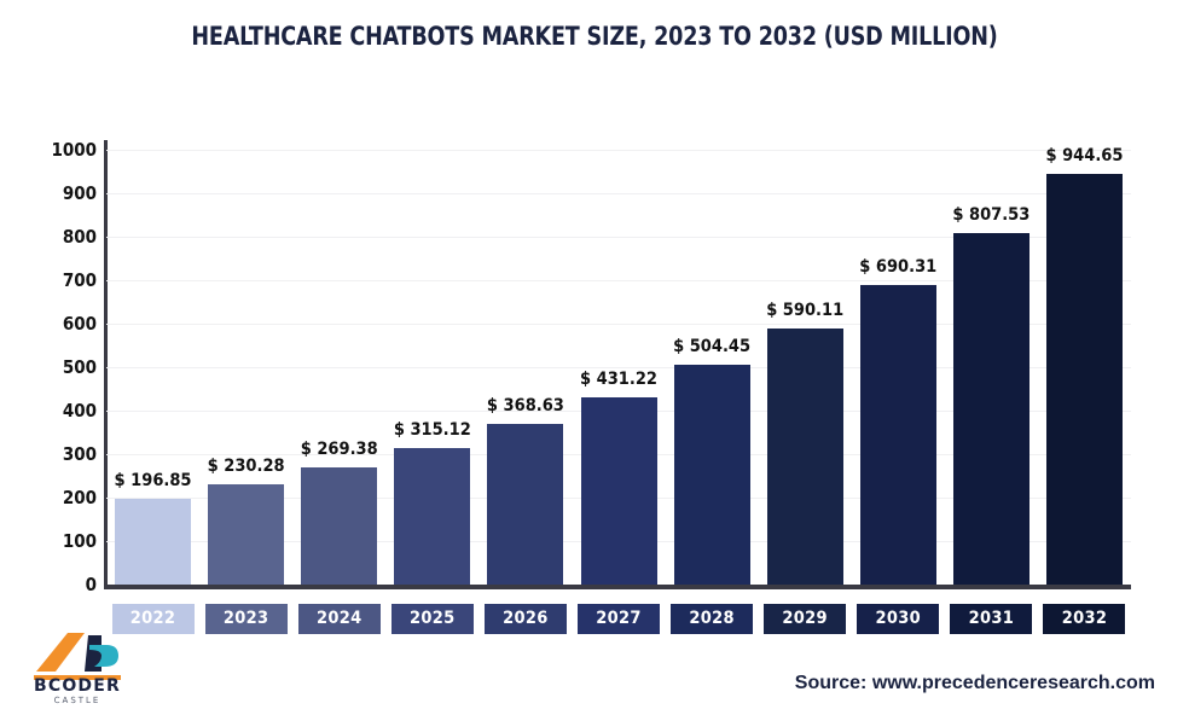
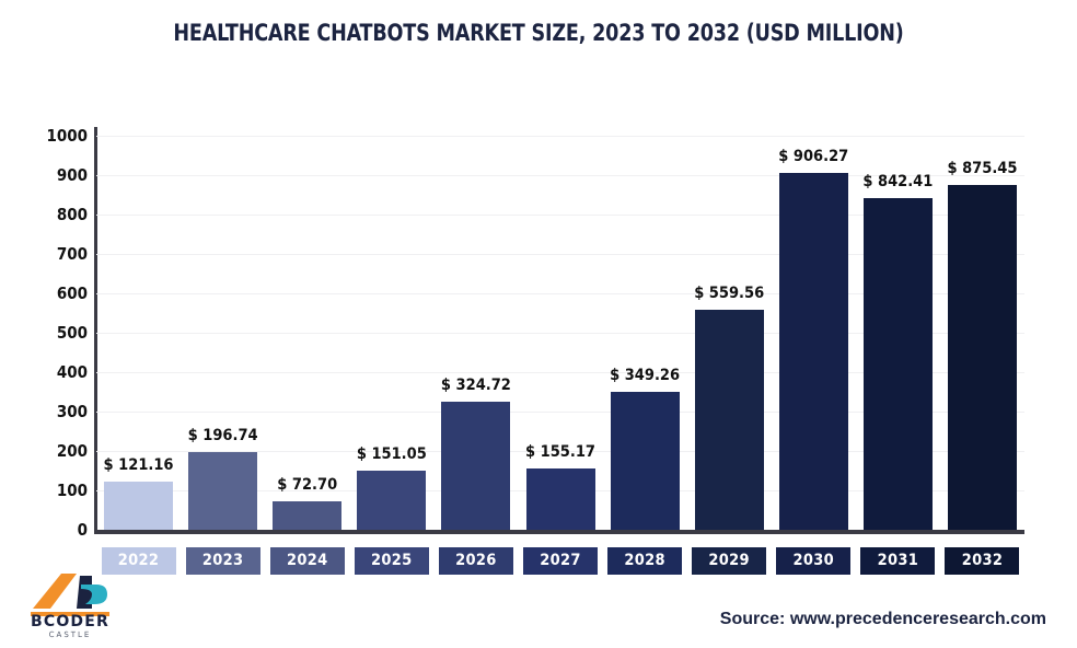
2022: 196.85 -> 121.16
2023: 230.28 -> 196.74
2024: 269.38 -> 72.70
2025: 315.12 -> 151.05
2026: 368.63 -> 324.72
2027: 431.22 -> 155.17
2028: 504.45 -> 349.26
2029: 590.11 -> 559.56
2030: 690.31 -> 906.27
2031: 807.53 -> 842.41
2032: 944.65 -> 875.45
